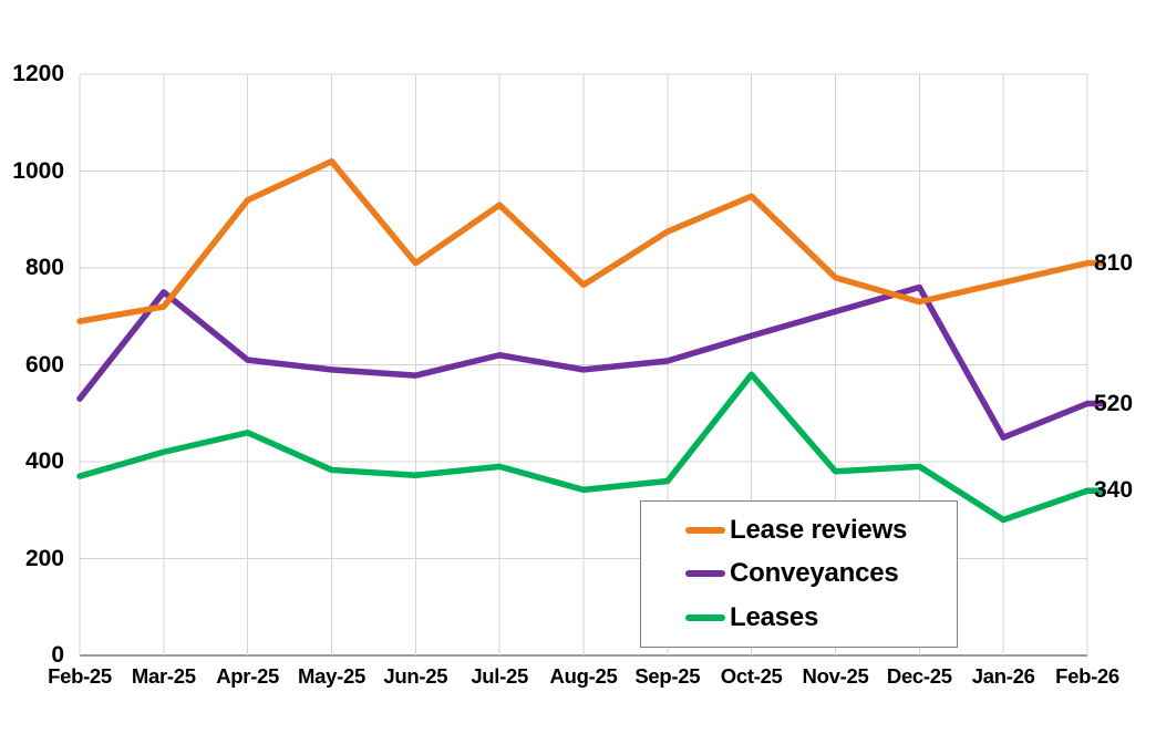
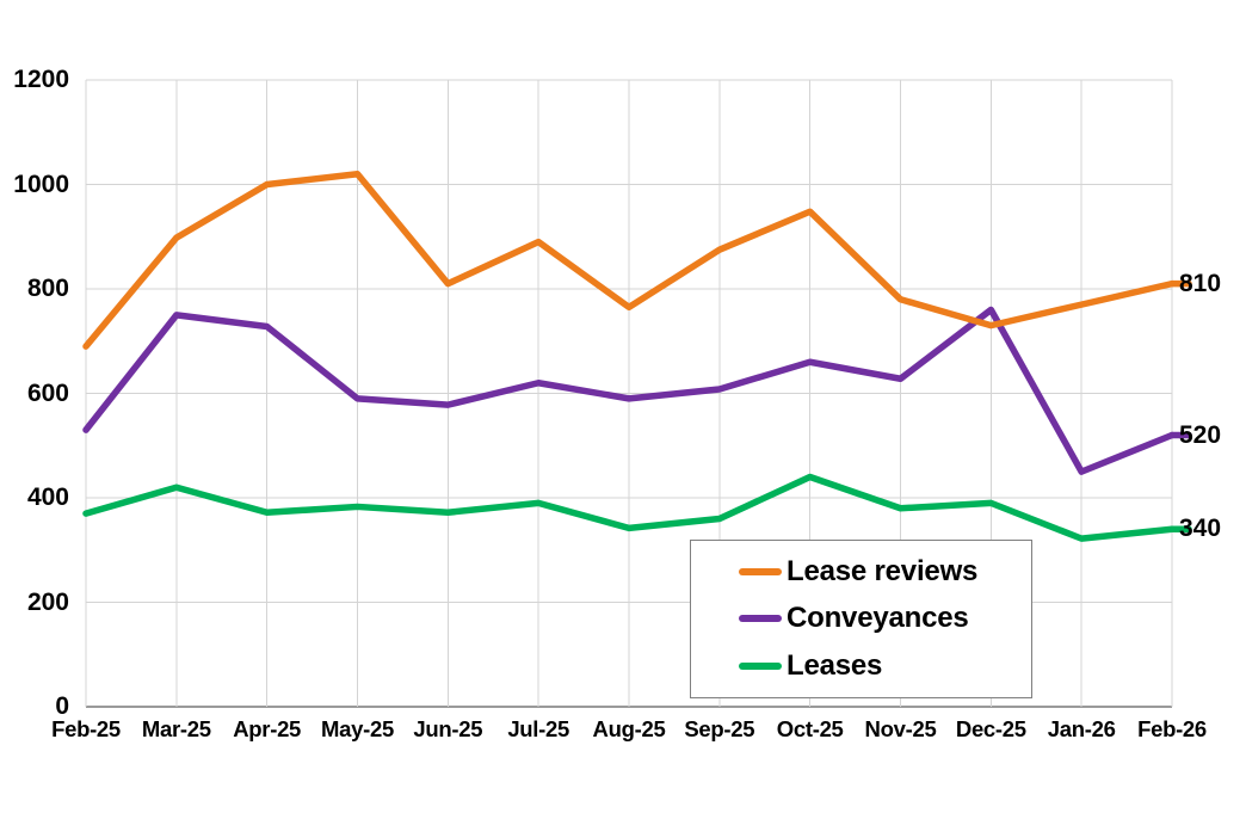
Lease reviews/Mar-25: 720 -> 900
Lease reviews/Apr-25: 940 -> 1000
Conveyances/Apr-25: 610 -> 730
Leases/Apr-25: 460 -> 370
Lease reviews/Jul-25: 930 -> 890
Leases/Oct-25: 580 -> 440
Conveyances/Nov-25: 710 -> 630
Leases/Jan-26: 280 -> 320
